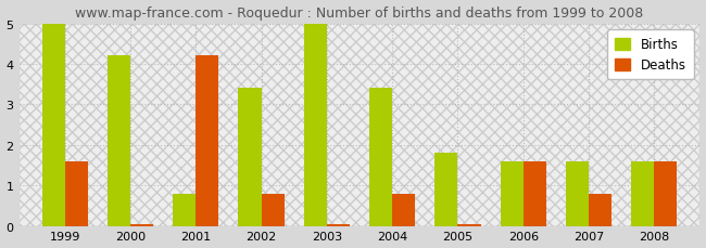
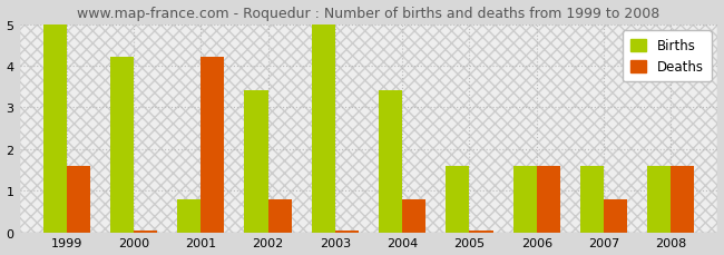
Births/2005: 1.8 -> 1.6
